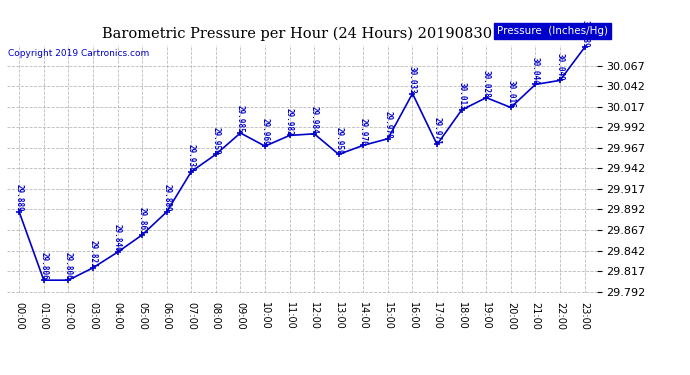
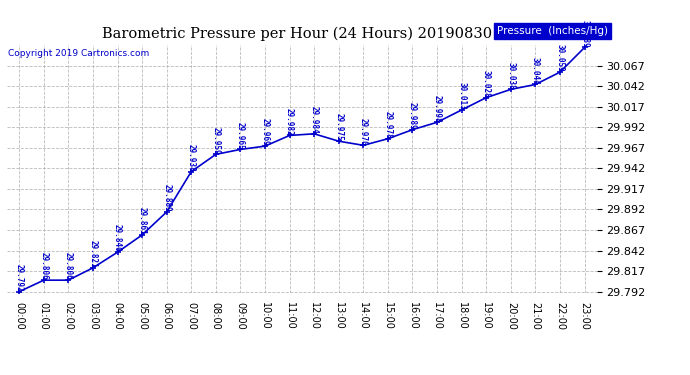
00:00: 29.889 -> 29.792
09:00: 29.985 -> 29.965
13:00: 29.959 -> 29.975
16:00: 30.033 -> 29.989
17:00: 29.971 -> 29.998
20:00: 30.016 -> 30.038
22:00: 30.049 -> 30.059
